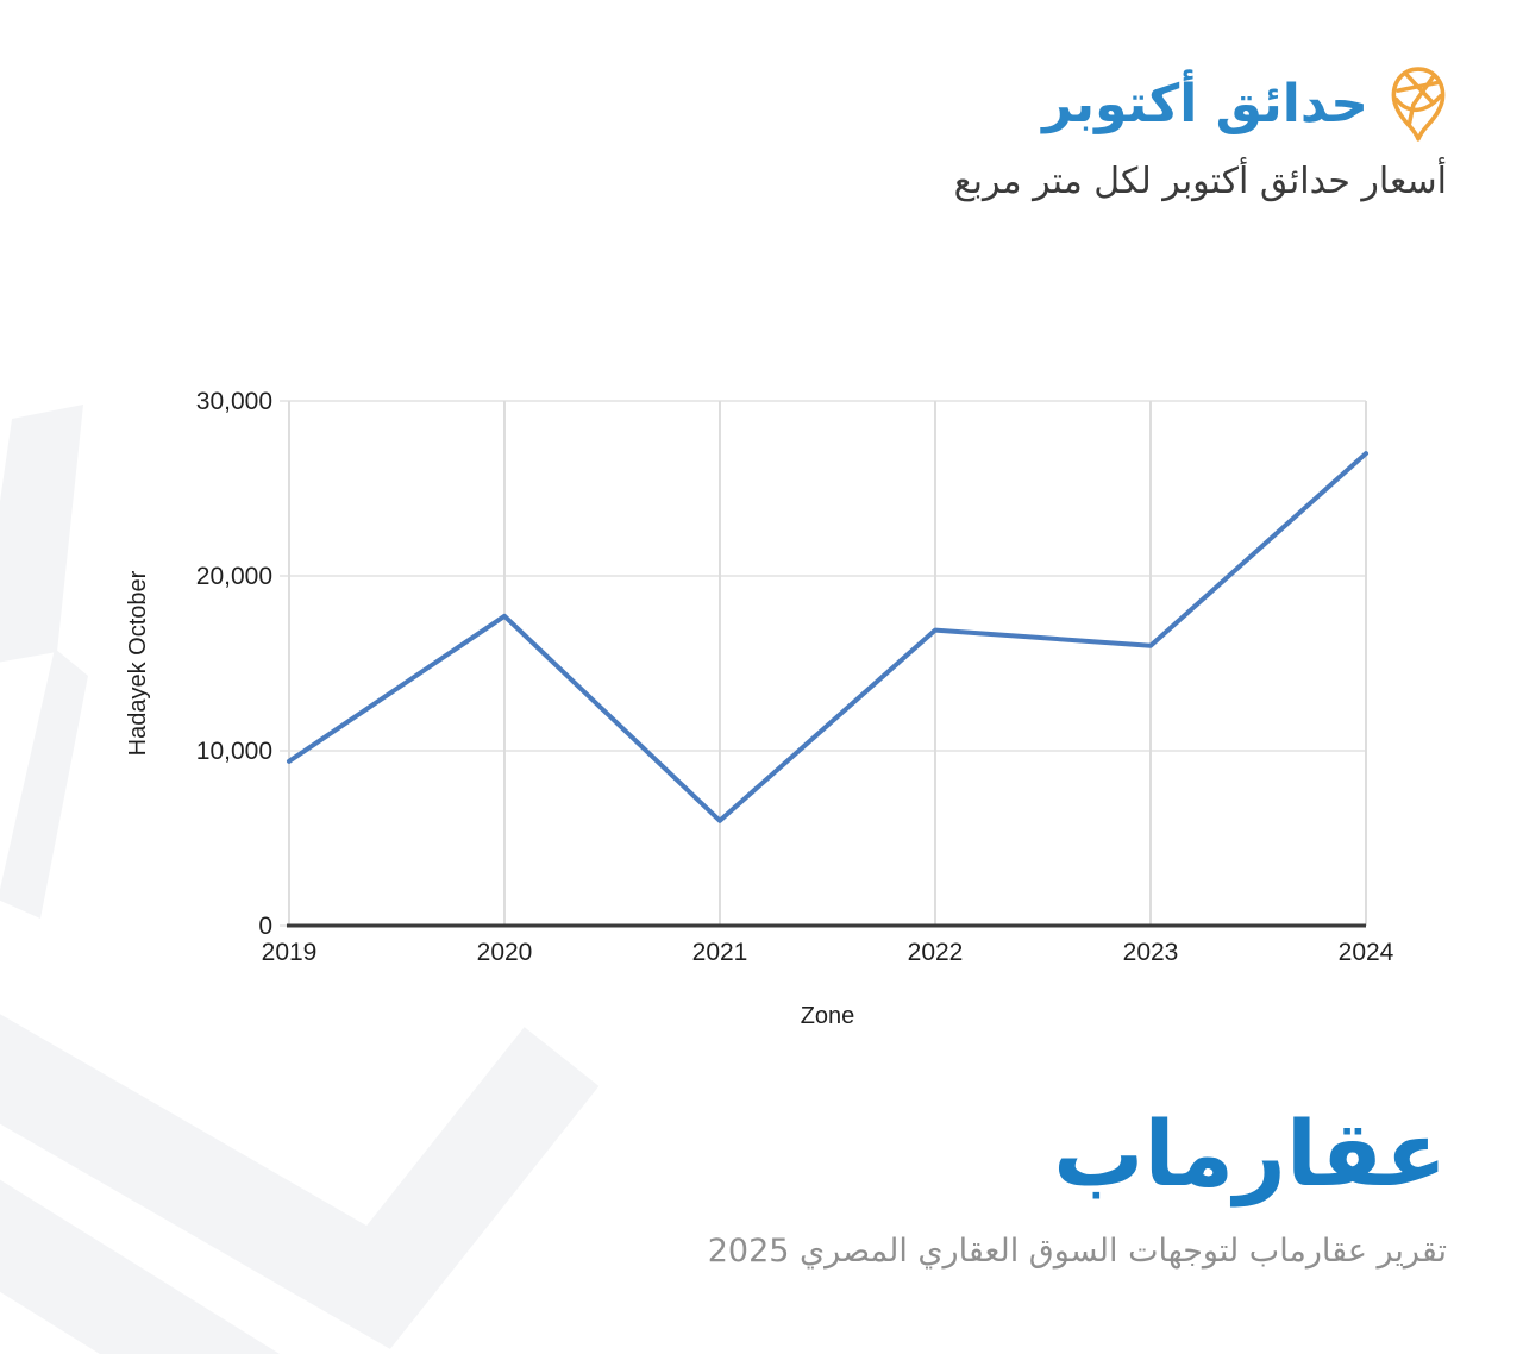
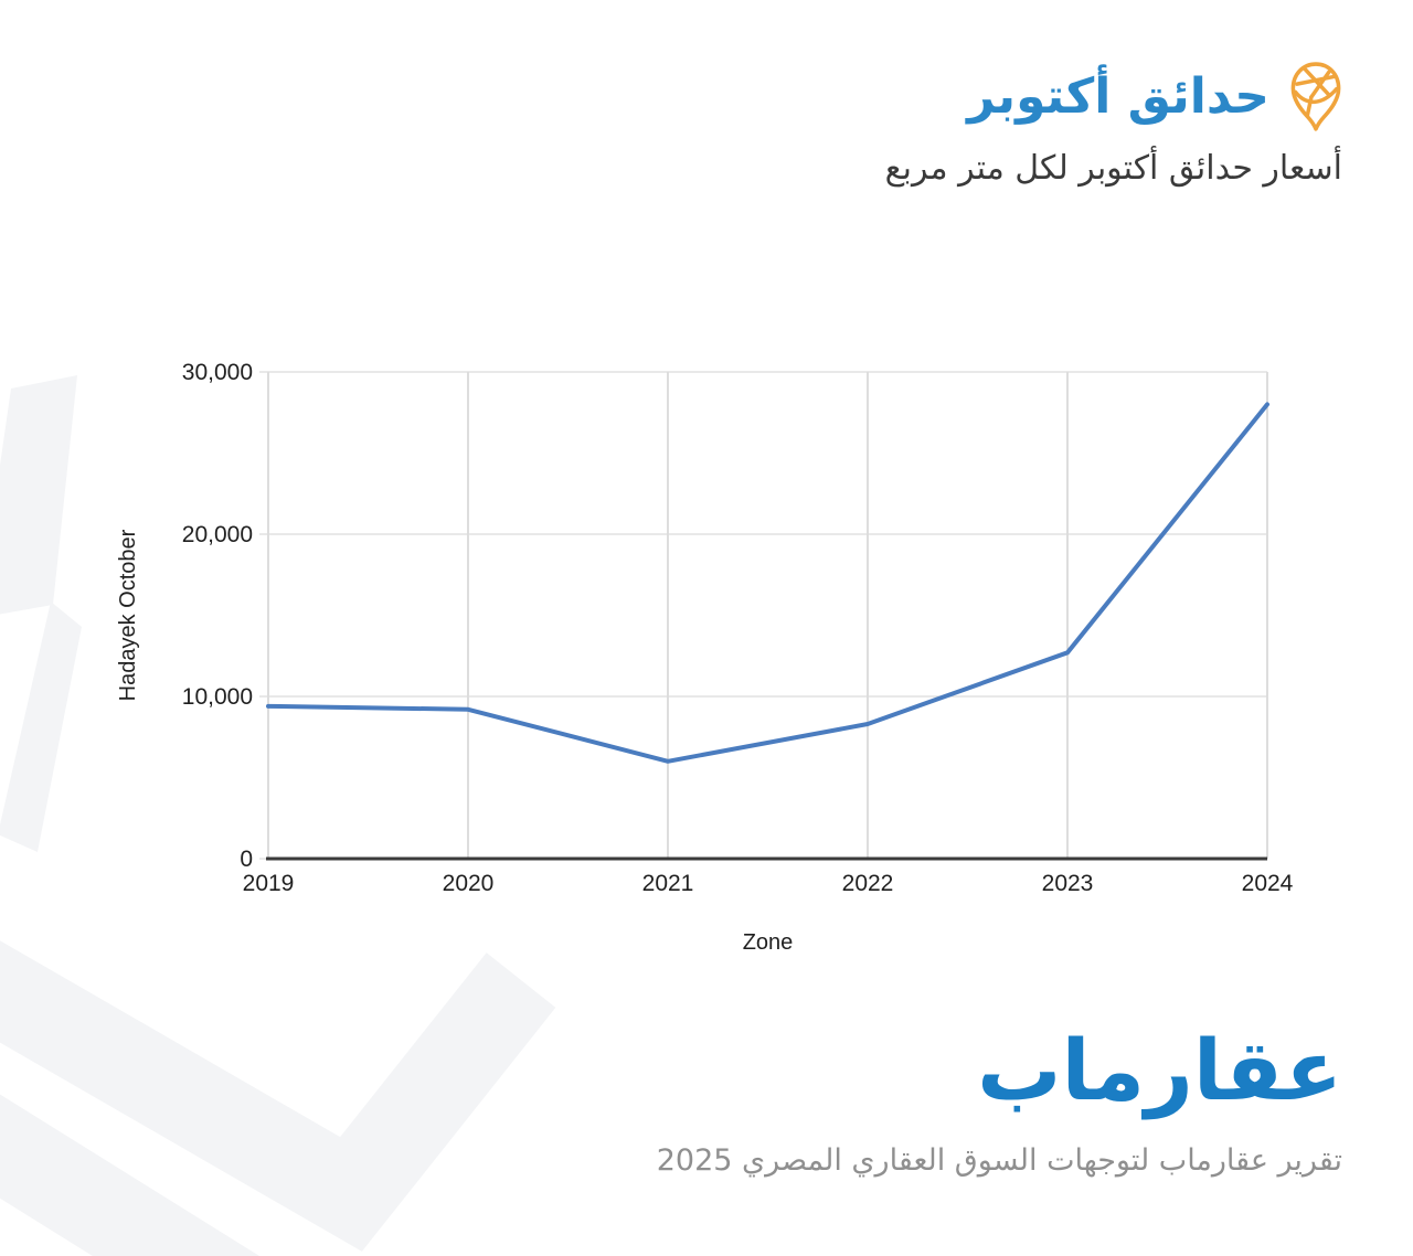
2020: 17700 -> 9200
2022: 16900 -> 8300
2023: 16000 -> 12700
2024: 27000 -> 28000
